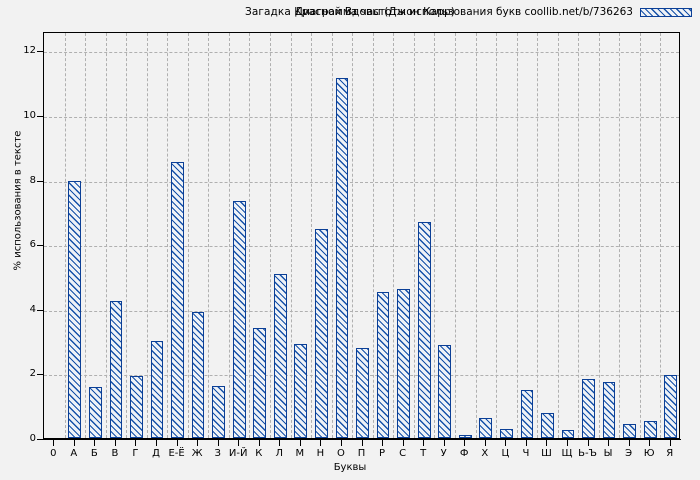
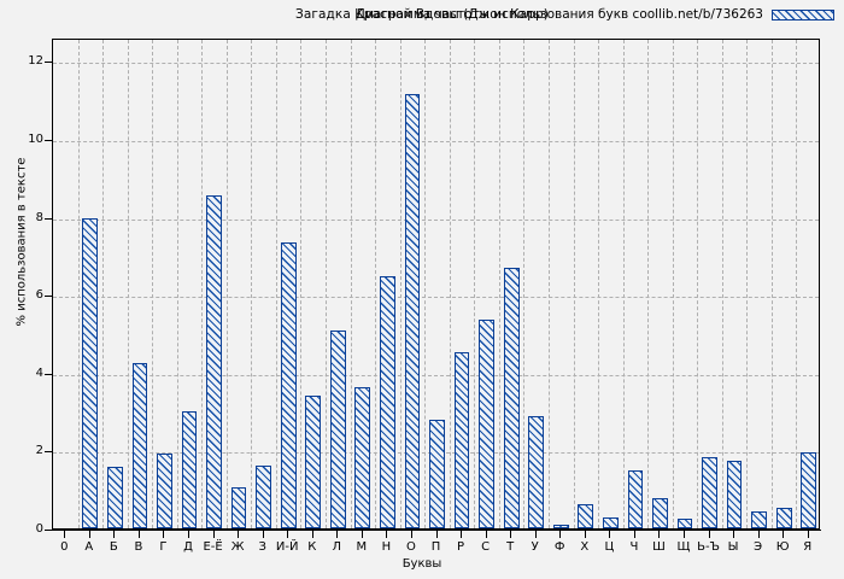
Ж: 3.9 -> 1.1
М: 2.9 -> 3.6
С: 4.6 -> 5.4
